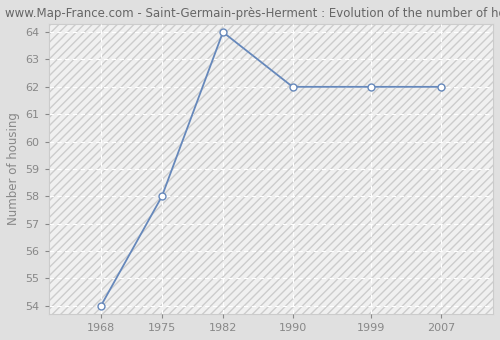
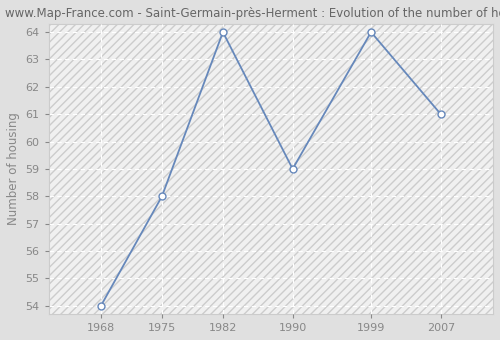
1990: 62 -> 59
1999: 62 -> 64
2007: 62 -> 61
